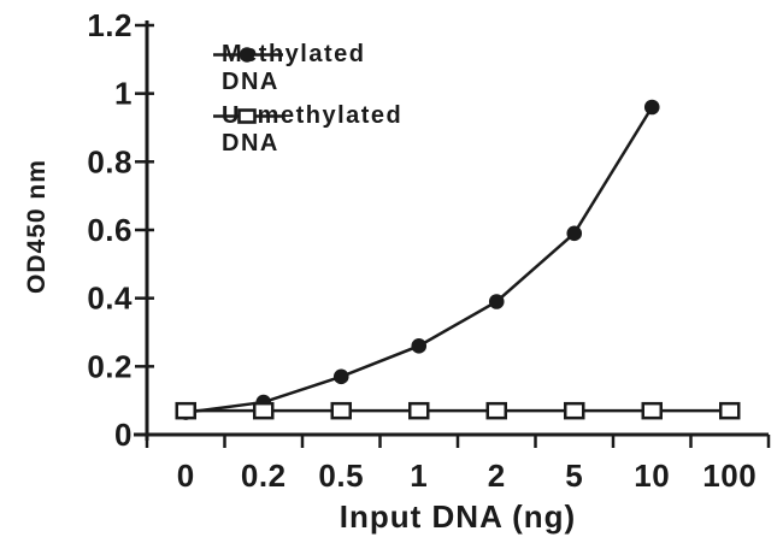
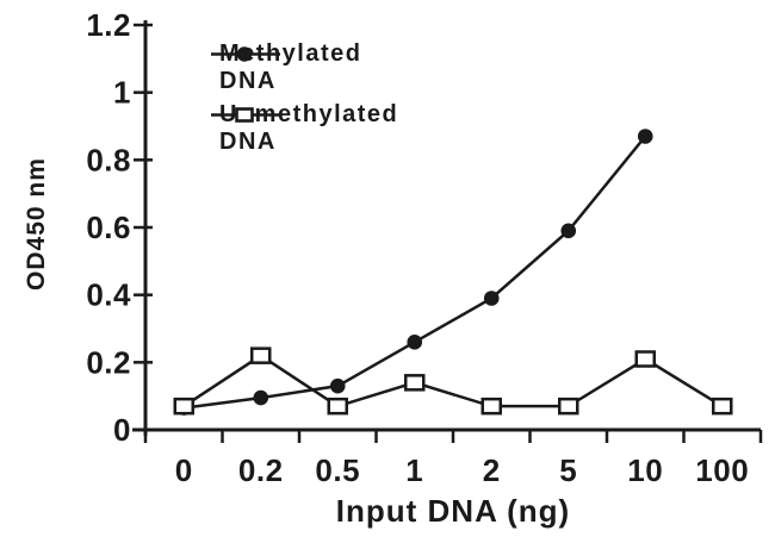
Unmethylated DNA/0.2: 0.07 -> 0.22
Methylated DNA/0.5: 0.17 -> 0.13
Unmethylated DNA/1: 0.07 -> 0.14
Methylated DNA/10: 0.96 -> 0.87
Unmethylated DNA/10: 0.07 -> 0.21
